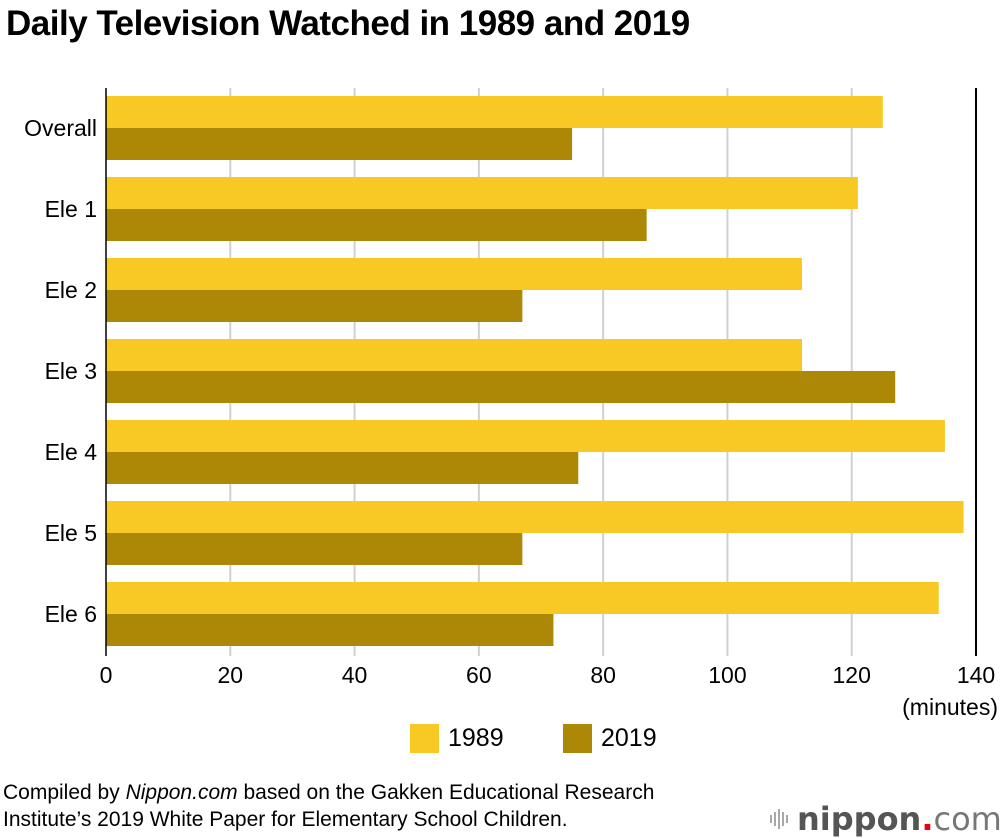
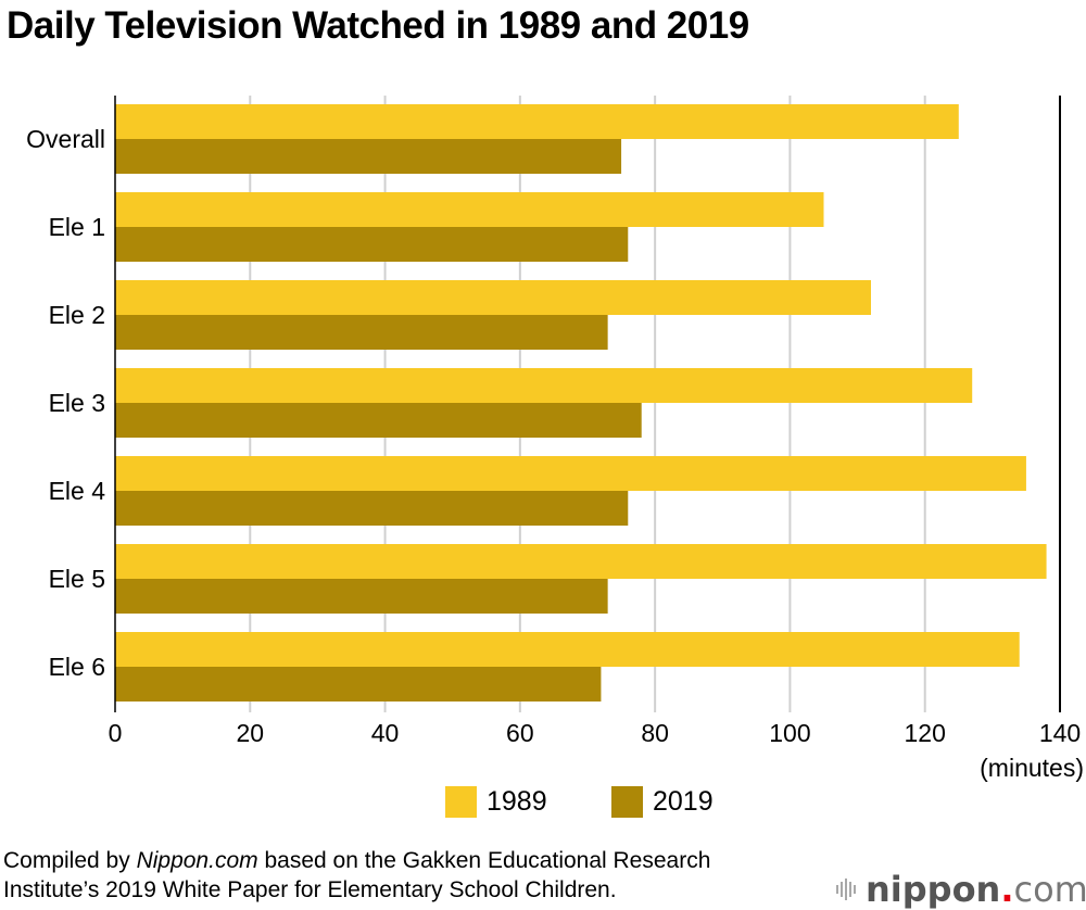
1989/Ele 1: 121 -> 105
2019/Ele 1: 87 -> 76
2019/Ele 2: 67 -> 73
1989/Ele 3: 112 -> 127
2019/Ele 3: 127 -> 78
2019/Ele 5: 67 -> 73
